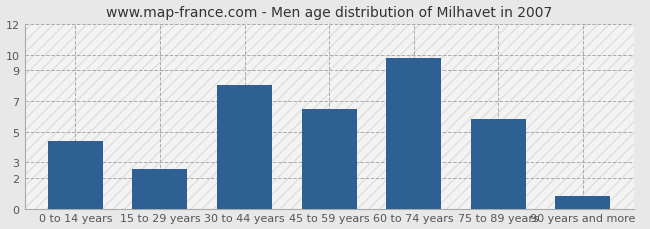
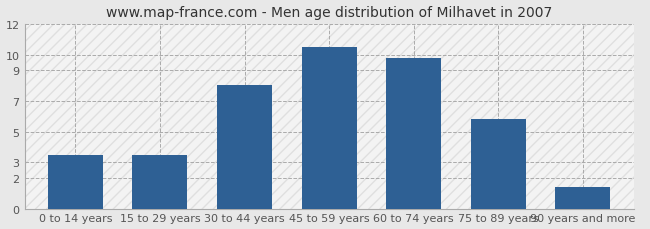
0 to 14 years: 4.4 -> 3.5
15 to 29 years: 2.6 -> 3.5
45 to 59 years: 6.5 -> 10.5
90 years and more: 0.8 -> 1.4
